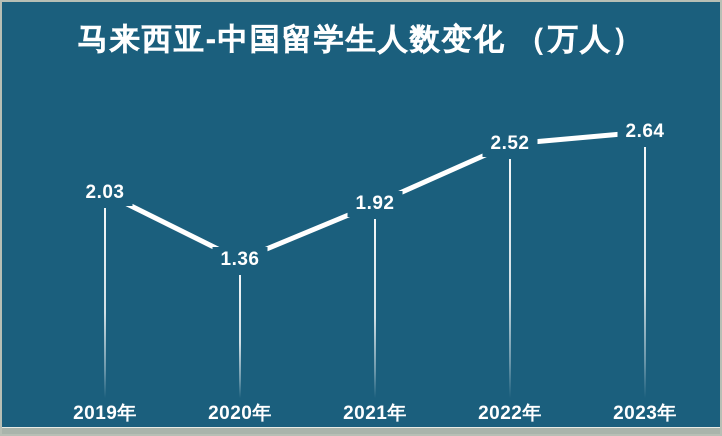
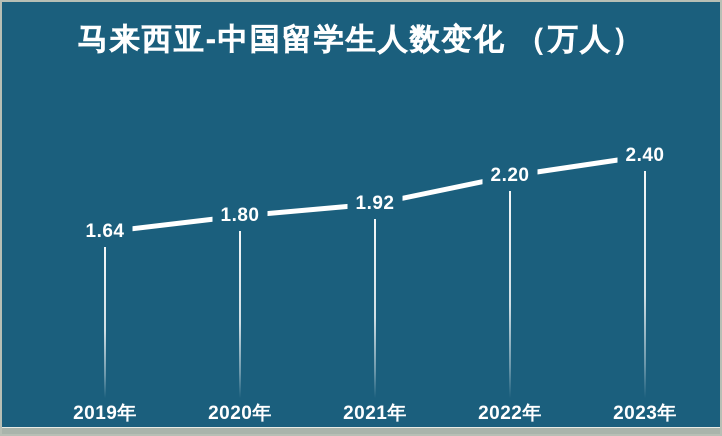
2019年: 2.03 -> 1.64
2020年: 1.36 -> 1.80
2022年: 2.52 -> 2.20
2023年: 2.64 -> 2.40
